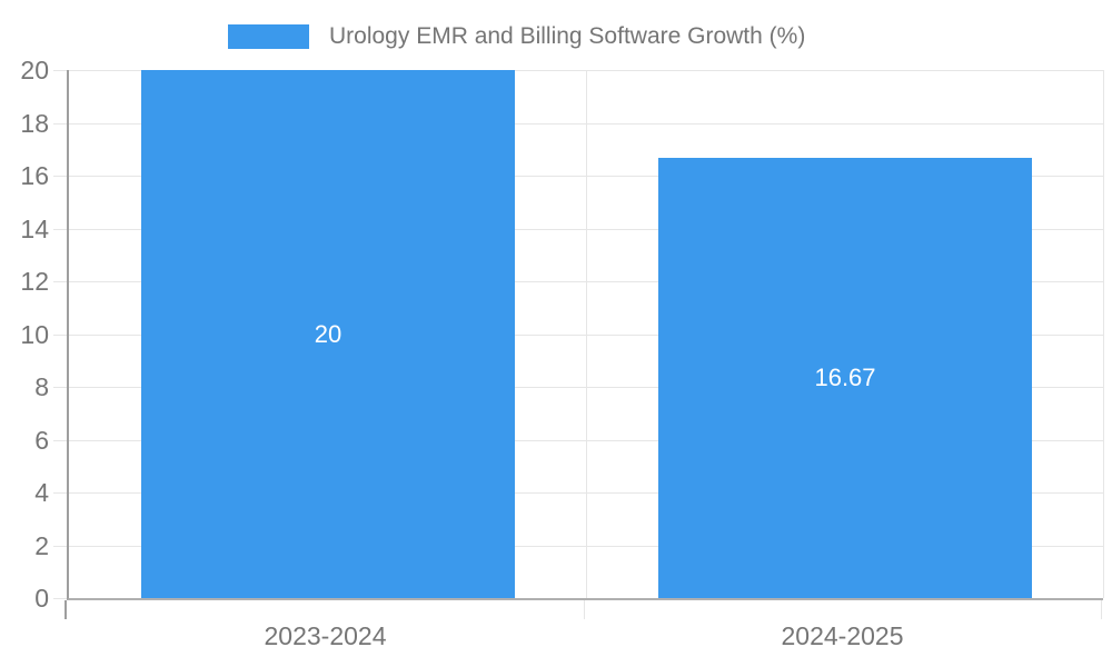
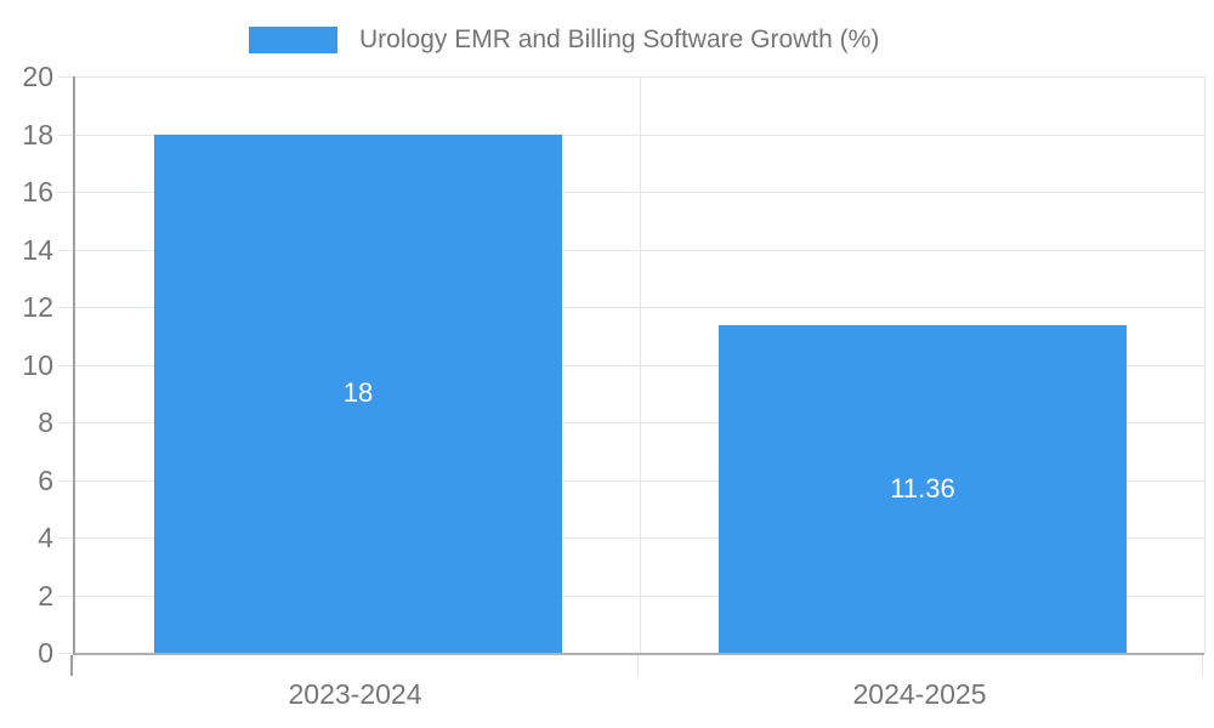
2023-2024: 20 -> 18
2024-2025: 16.67 -> 11.36
